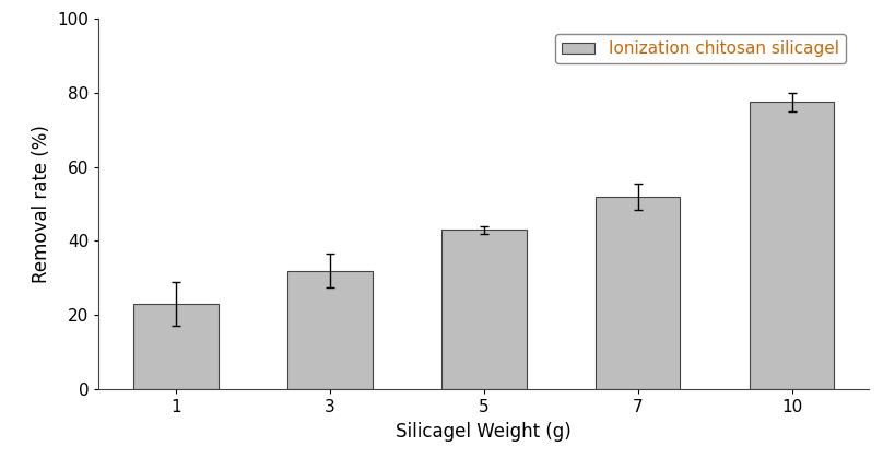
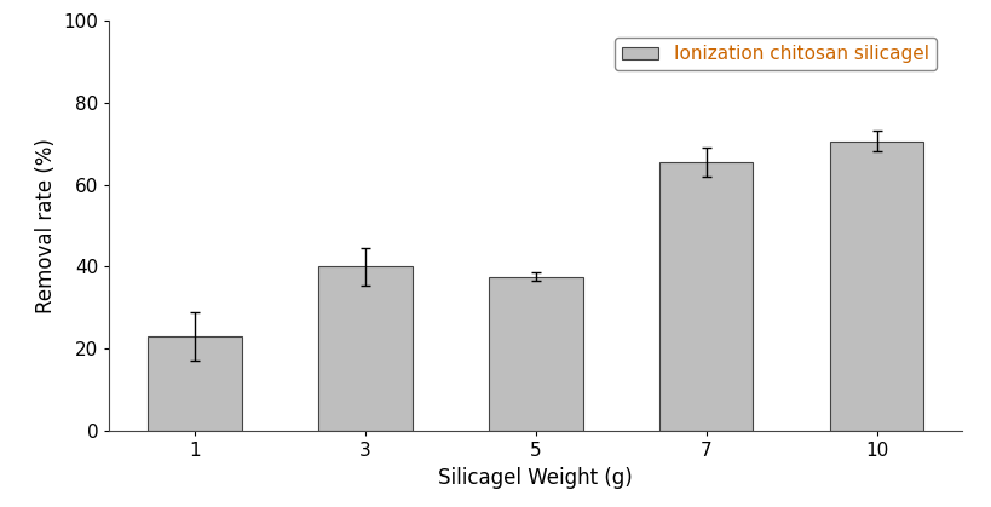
3: 32.0 -> 40.0
5: 43.0 -> 37.5
7: 52.0 -> 65.5
10: 77.5 -> 70.5
